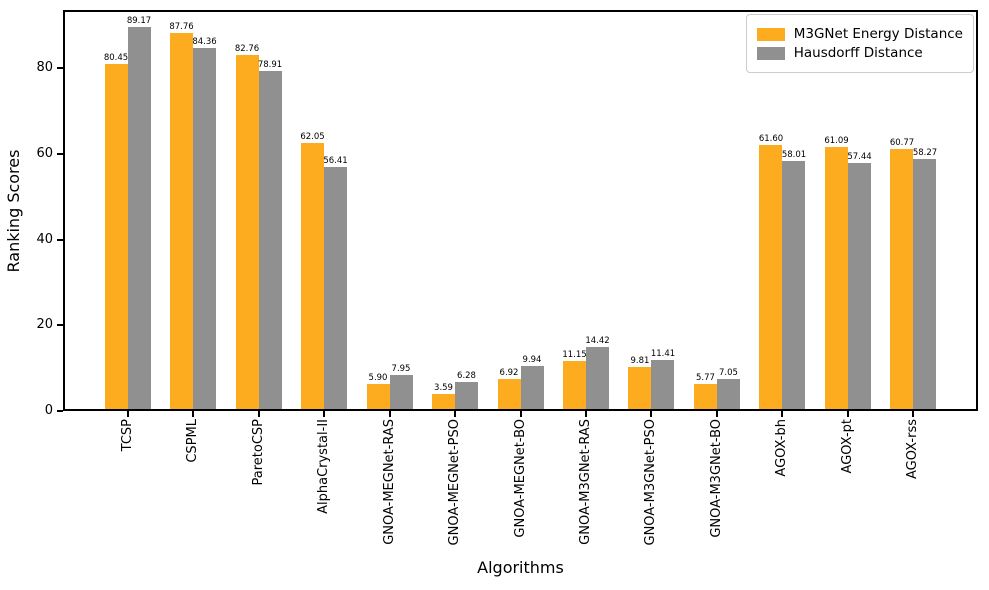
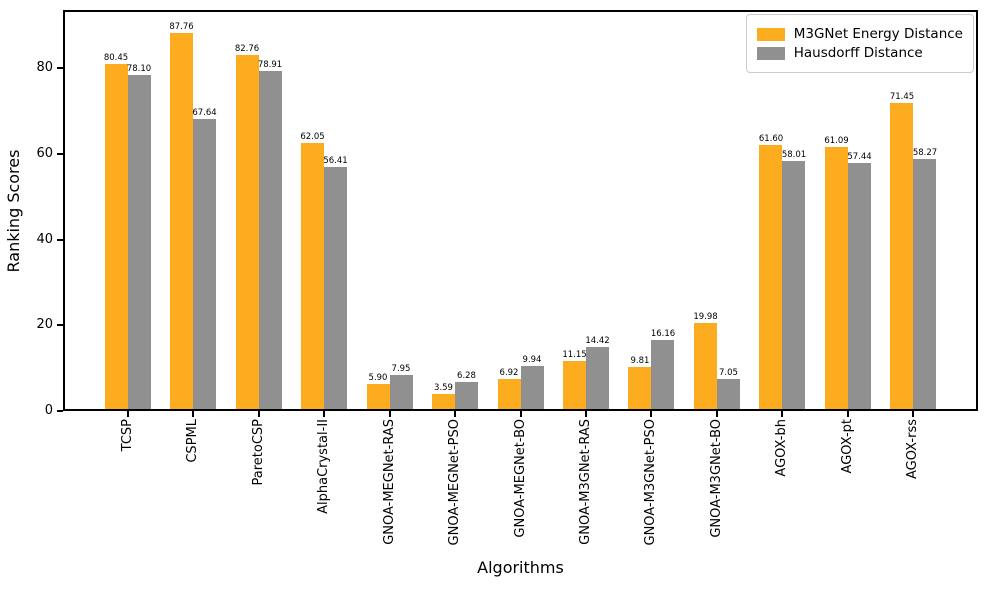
Hausdorff Distance/TCSP: 89.17 -> 78.10
Hausdorff Distance/CSPML: 84.36 -> 67.64
Hausdorff Distance/GNOA-M3GNet-PSO: 11.41 -> 16.16
M3GNet Energy Distance/GNOA-M3GNet-BO: 5.77 -> 19.98
M3GNet Energy Distance/AGOX-rss: 60.77 -> 71.45
